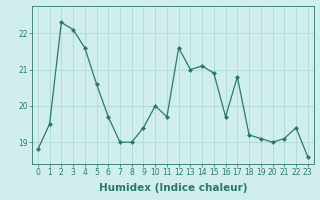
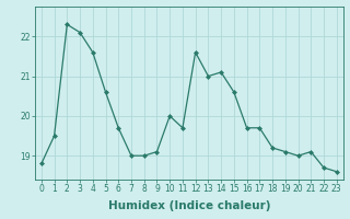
9: 19.4 -> 19.1
15: 20.9 -> 20.6
17: 20.8 -> 19.7
22: 19.4 -> 18.7
